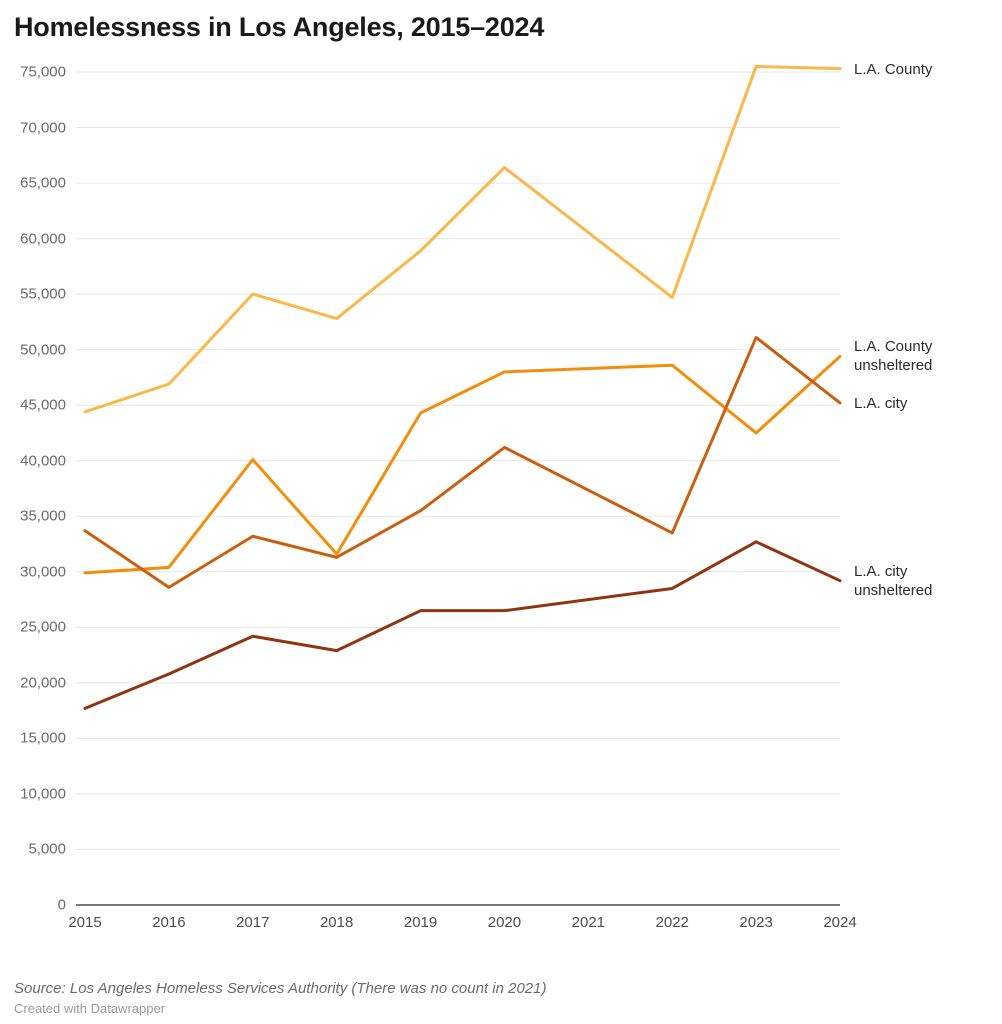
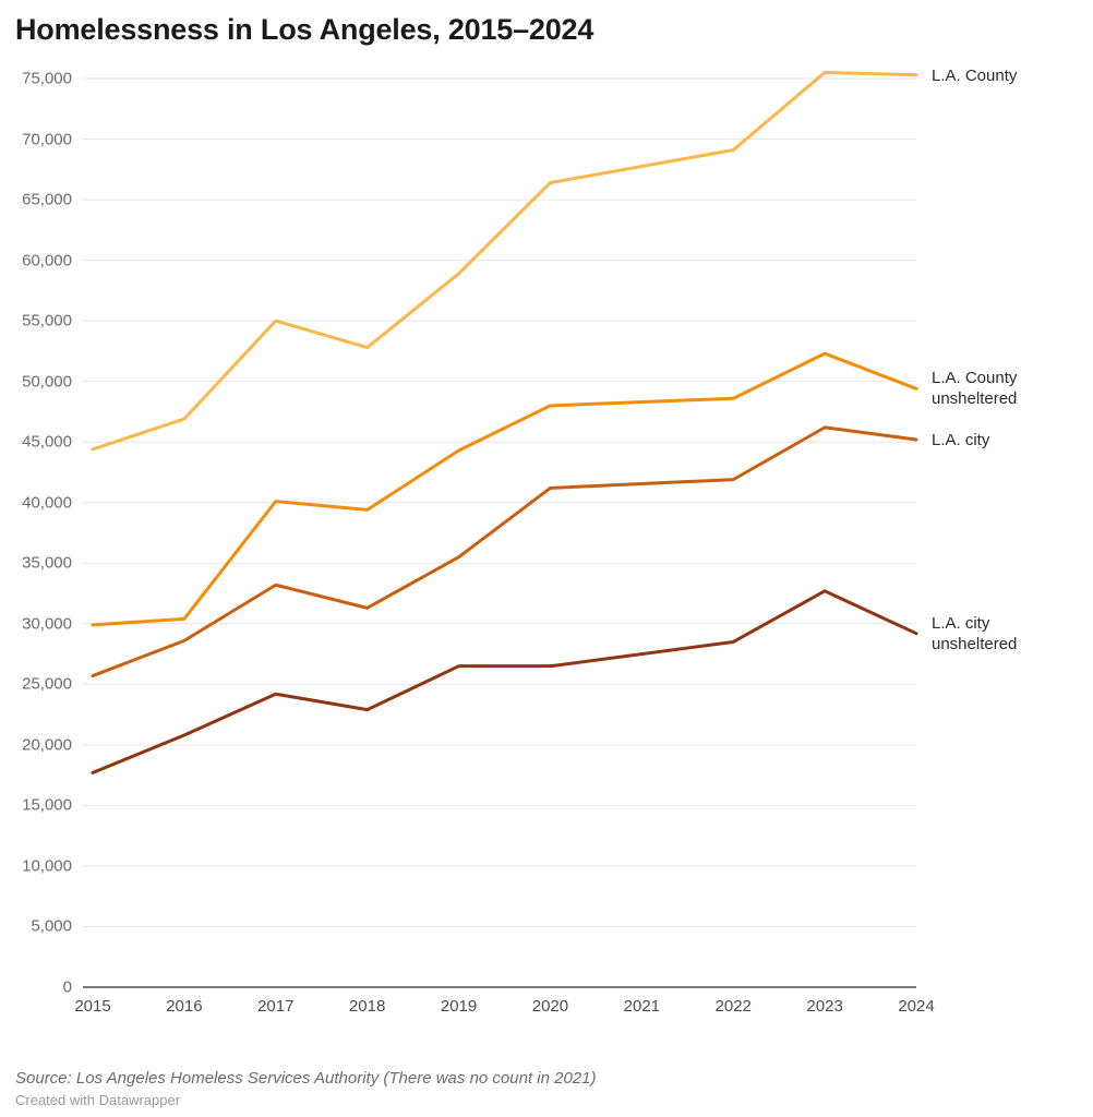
L.A. city/2015: 33700 -> 25700
L.A. County unsheltered/2018: 31600 -> 39400
L.A. County/2022: 54700 -> 69100
L.A. city/2022: 33500 -> 41900
L.A. County unsheltered/2023: 42500 -> 52300
L.A. city/2023: 51100 -> 46200
